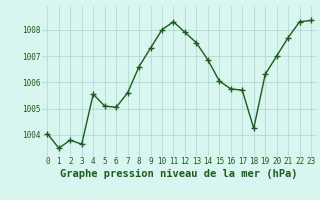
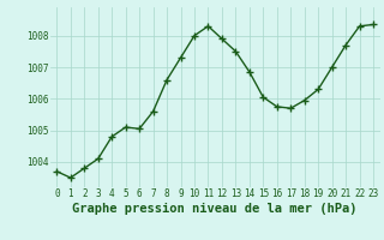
0: 1004.05 -> 1003.70
3: 1003.65 -> 1004.10
4: 1005.55 -> 1004.80
18: 1004.25 -> 1005.95
